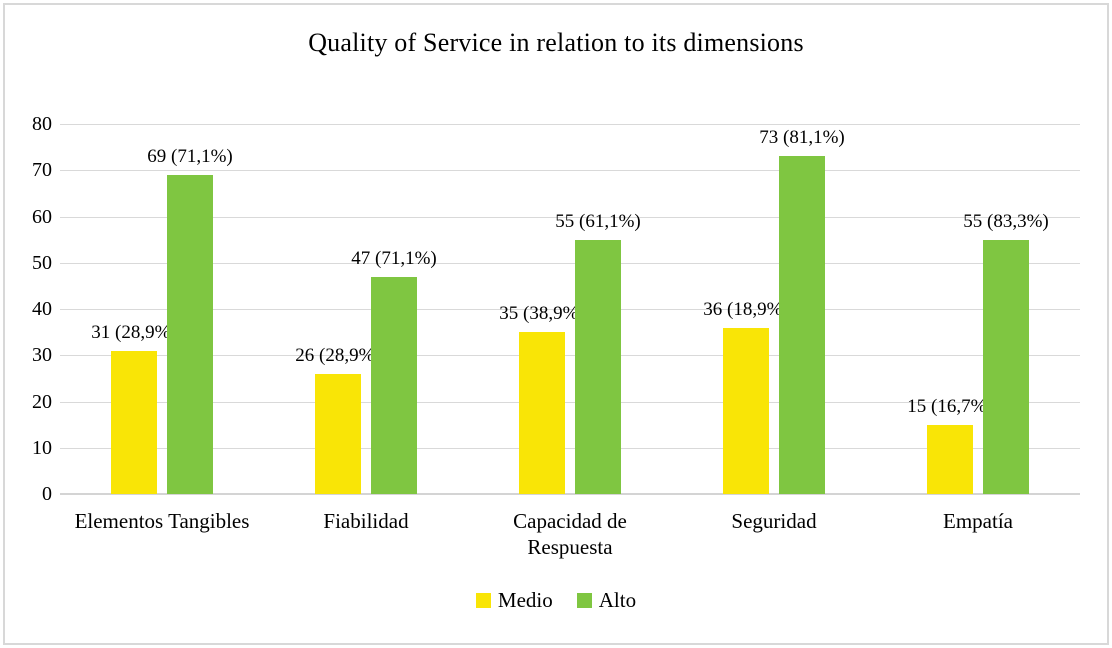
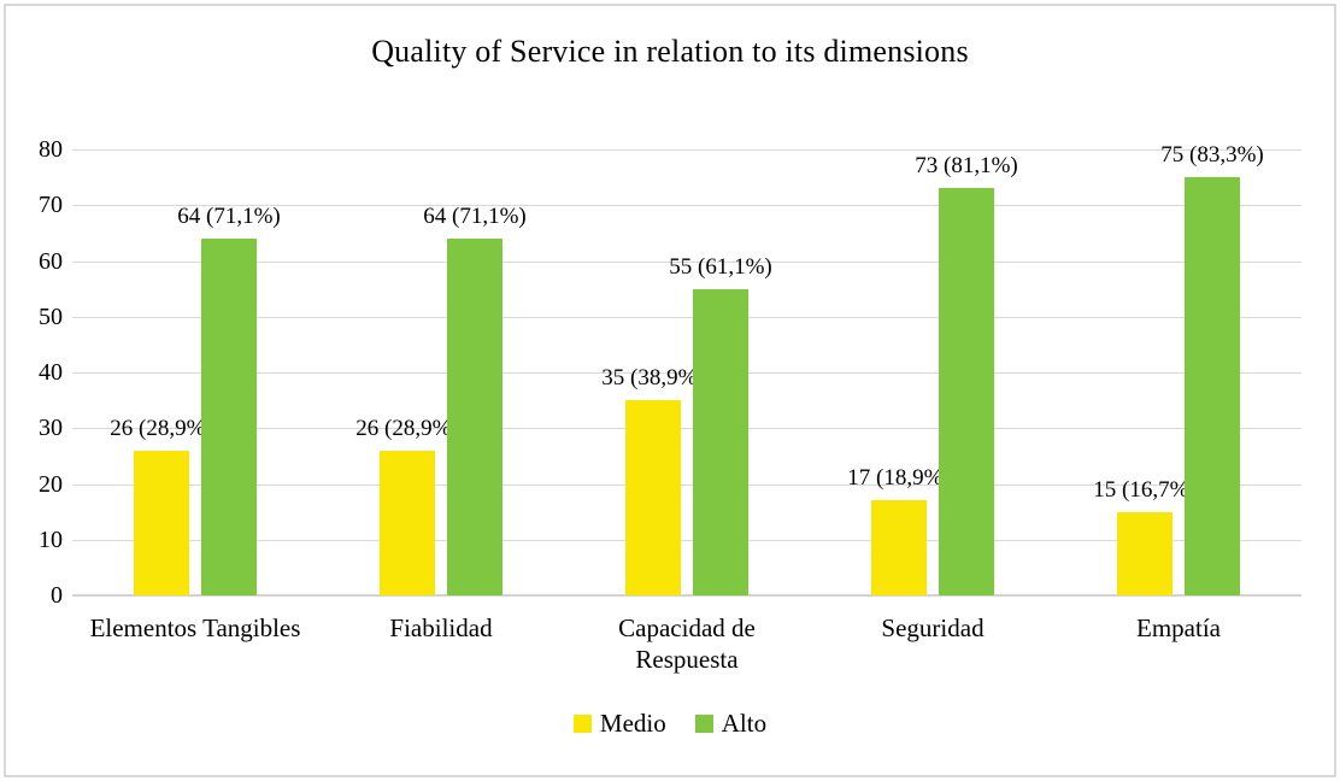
Medio/Elementos Tangibles: 31 -> 26
Alto/Elementos Tangibles: 69 -> 64
Alto/Fiabilidad: 47 -> 64
Medio/Seguridad: 36 -> 17
Alto/Empatía: 55 -> 75
